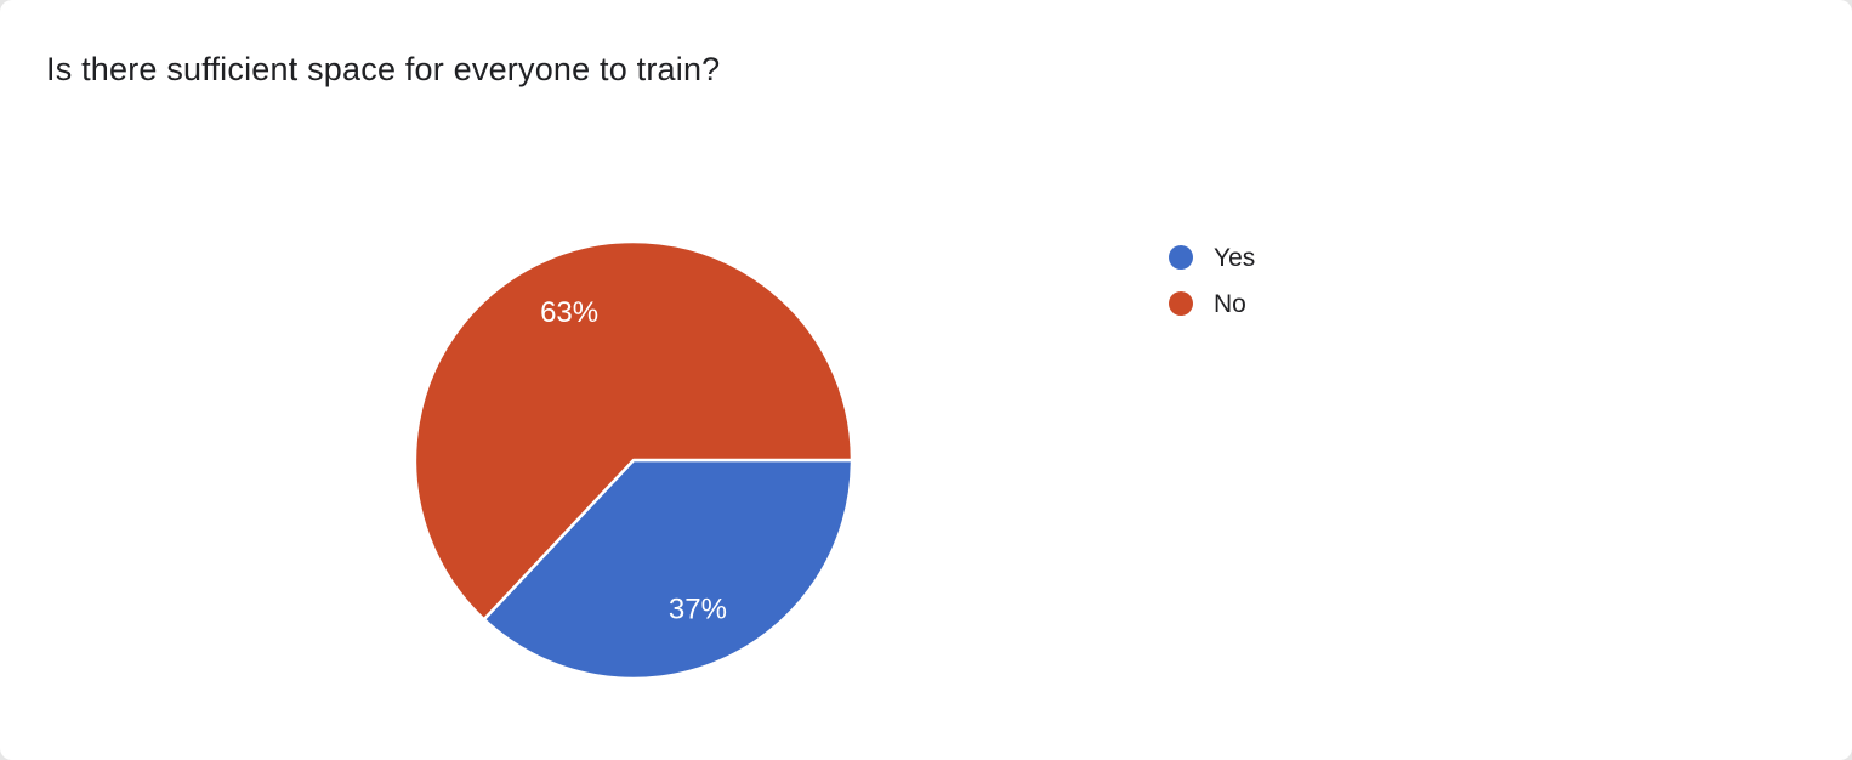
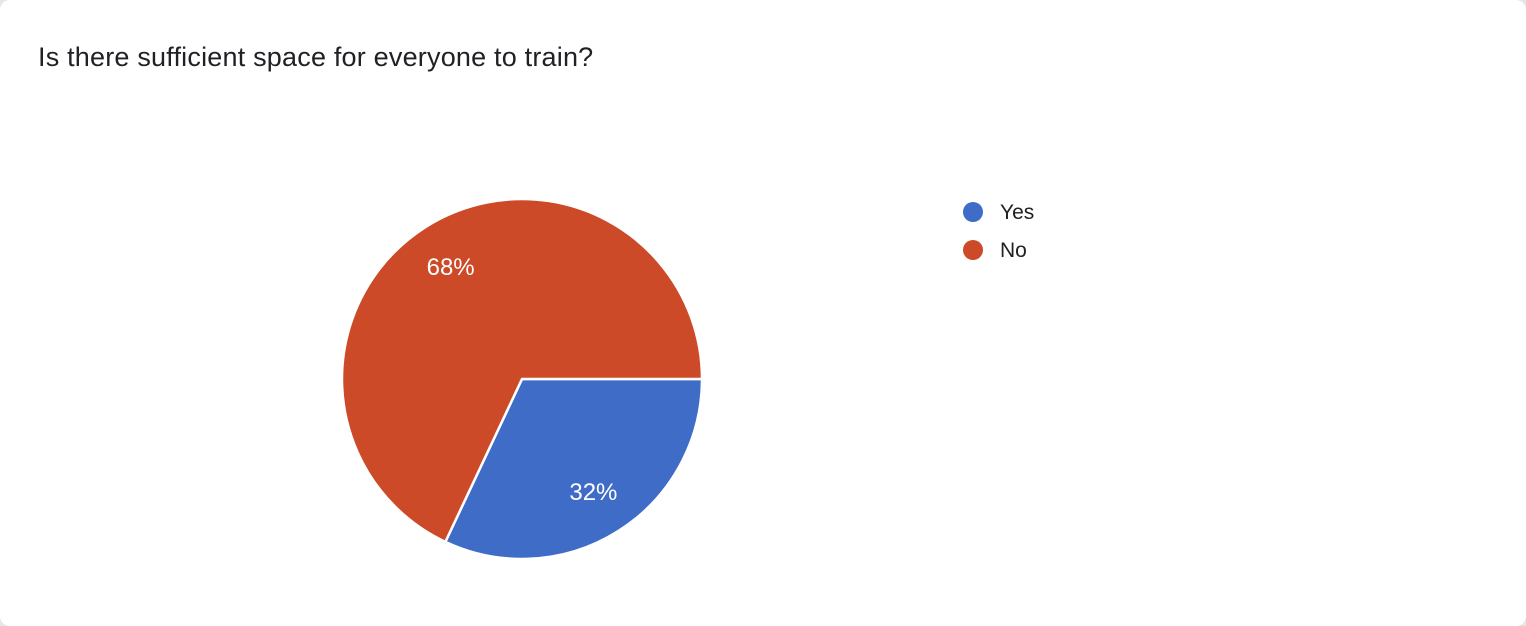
Yes: 37% -> 32%
No: 63% -> 68%
